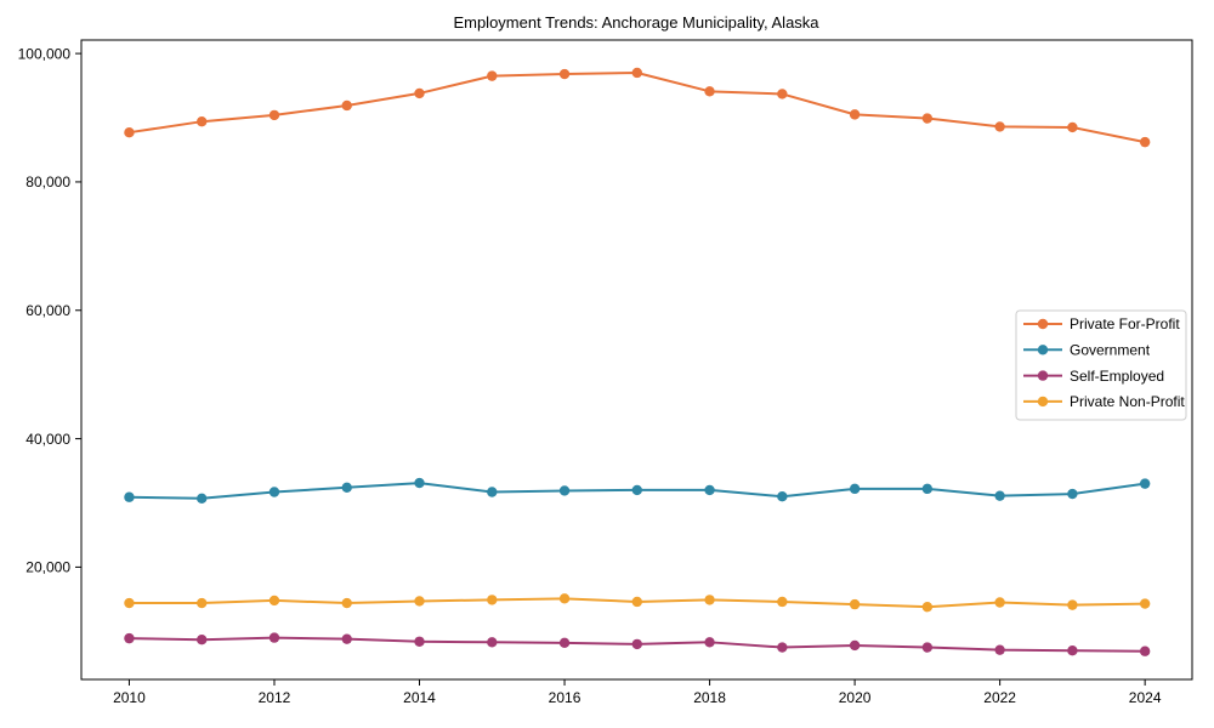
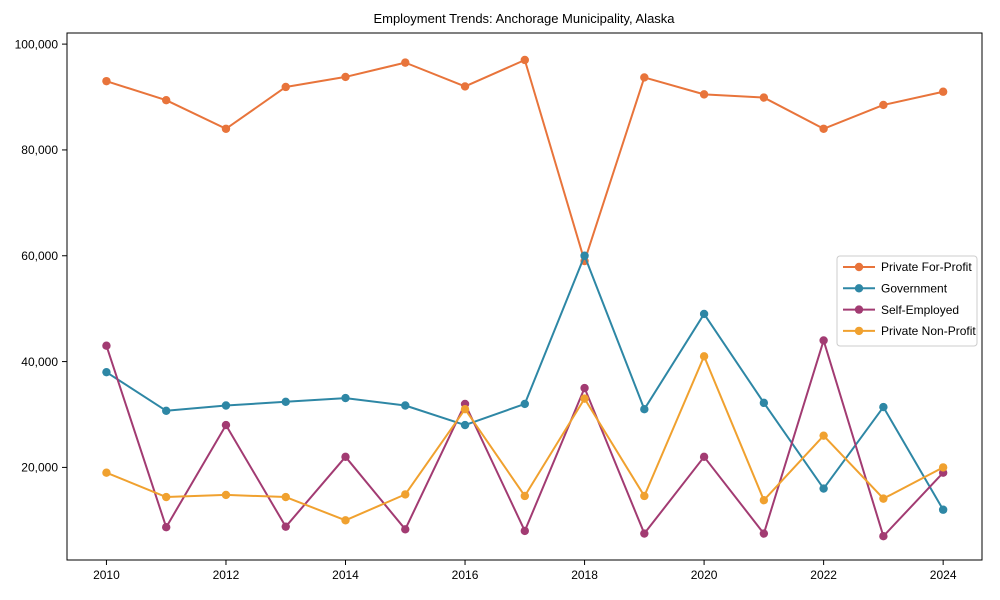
Private For-Profit/2010: 88000 -> 93000
Government/2010: 31000 -> 38000
Self-Employed/2010: 9000 -> 43000
Private Non-Profit/2010: 14000 -> 19000
Private For-Profit/2012: 90000 -> 84000
Self-Employed/2012: 9000 -> 28000
Self-Employed/2014: 8000 -> 22000
Private Non-Profit/2014: 15000 -> 10000
Private For-Profit/2016: 97000 -> 92000
Government/2016: 32000 -> 28000
Self-Employed/2016: 8000 -> 32000
Private Non-Profit/2016: 15000 -> 31000
Private For-Profit/2018: 94000 -> 59000
Government/2018: 32000 -> 60000
Self-Employed/2018: 8000 -> 35000
Private Non-Profit/2018: 15000 -> 33000
Government/2020: 32000 -> 49000
Self-Employed/2020: 8000 -> 22000
Private Non-Profit/2020: 14000 -> 41000
Private For-Profit/2022: 89000 -> 84000
Government/2022: 31000 -> 16000
Self-Employed/2022: 7000 -> 44000
Private Non-Profit/2022: 14000 -> 26000
Private For-Profit/2024: 86000 -> 91000
Government/2024: 33000 -> 12000
Self-Employed/2024: 7000 -> 19000
Private Non-Profit/2024: 14000 -> 20000
